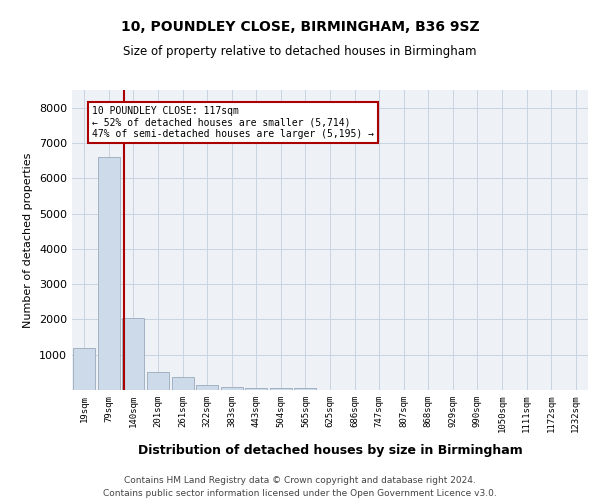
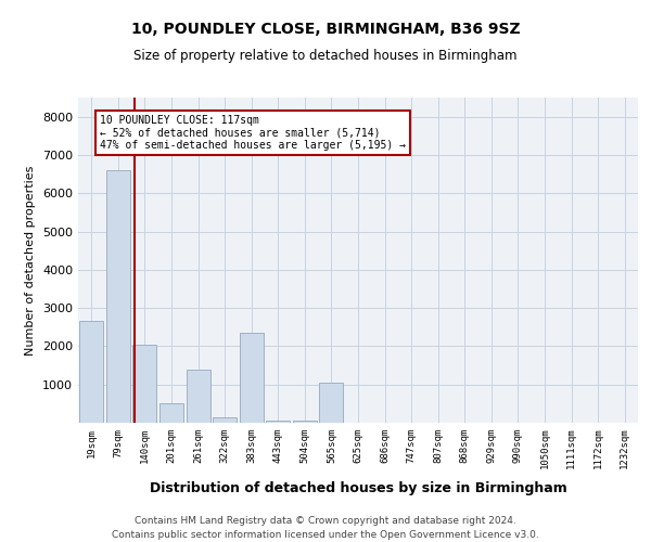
19sqm: 1200 -> 2650
261sqm: 380 -> 1400
383sqm: 80 -> 2350
565sqm: 70 -> 1050
